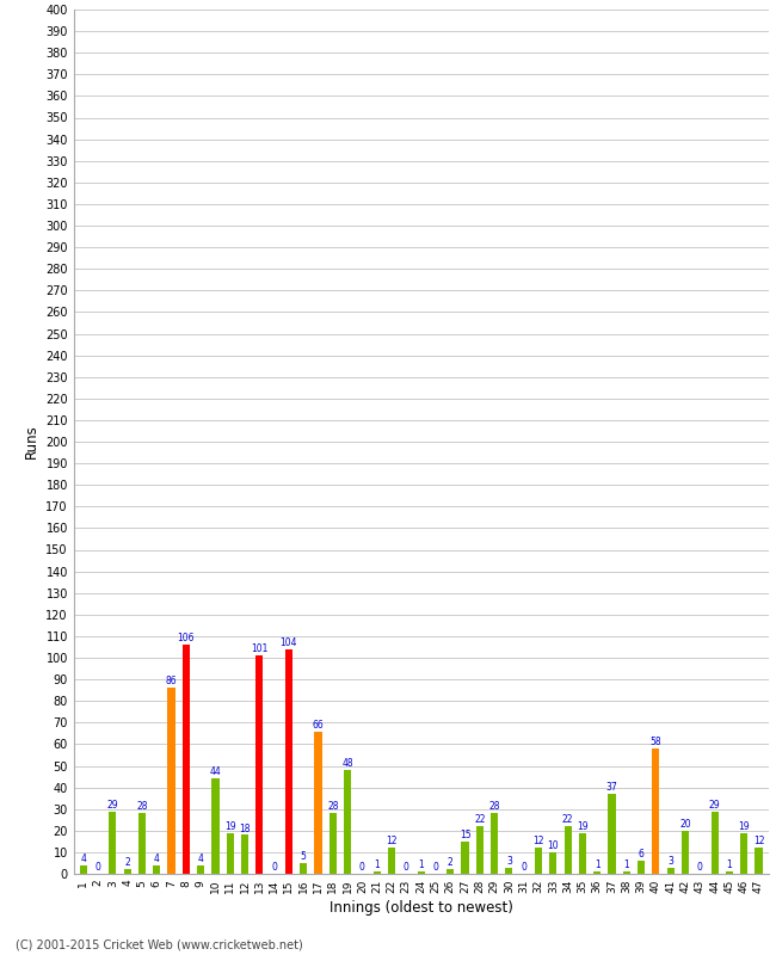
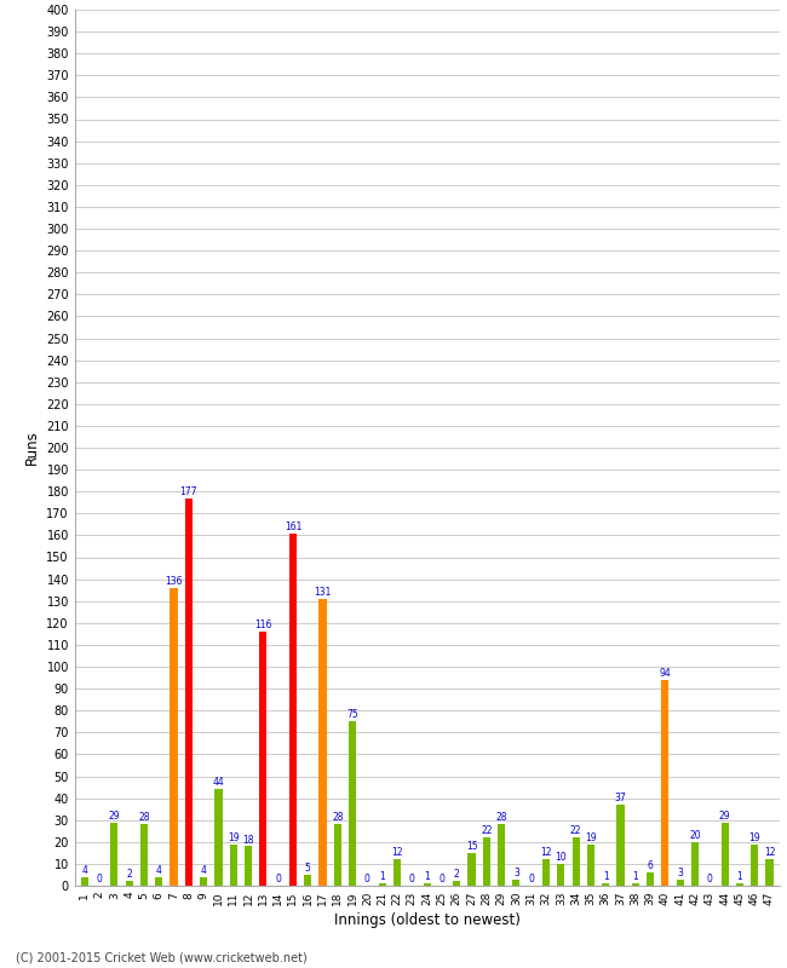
7: 86 -> 136
8: 106 -> 177
13: 101 -> 116
15: 104 -> 161
17: 66 -> 131
19: 48 -> 75
40: 58 -> 94
